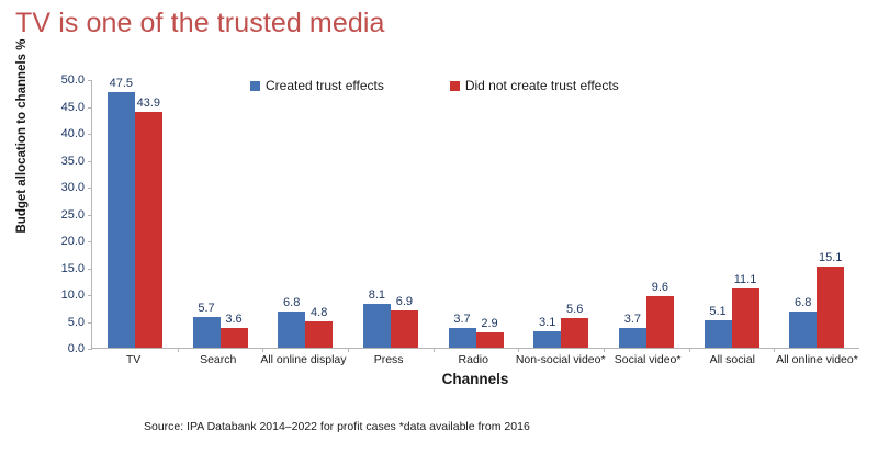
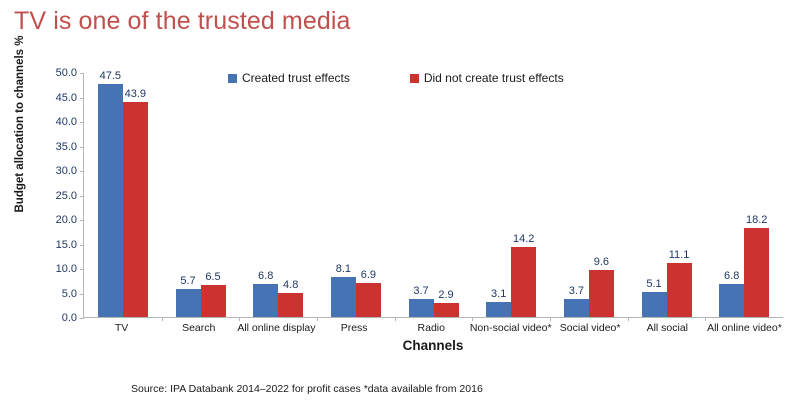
Did not create trust effects/Search: 3.6 -> 6.5
Did not create trust effects/Non-social video*: 5.6 -> 14.2
Did not create trust effects/All online video*: 15.1 -> 18.2
